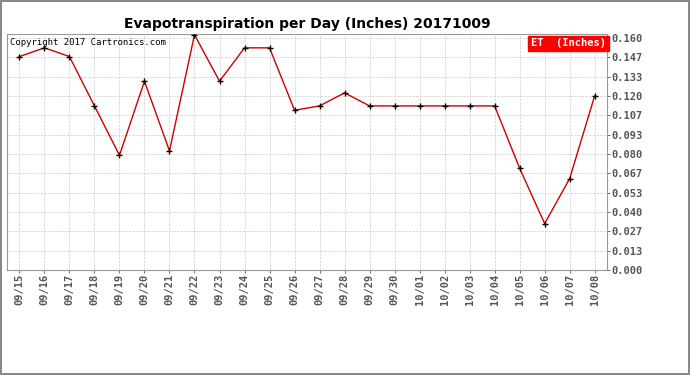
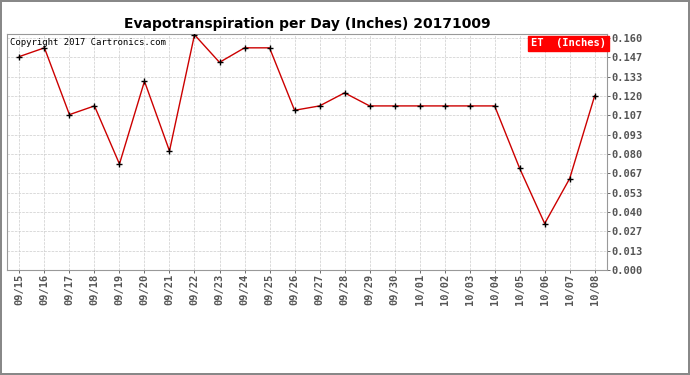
09/17: 0.147 -> 0.107
09/19: 0.079 -> 0.073
09/23: 0.130 -> 0.143
